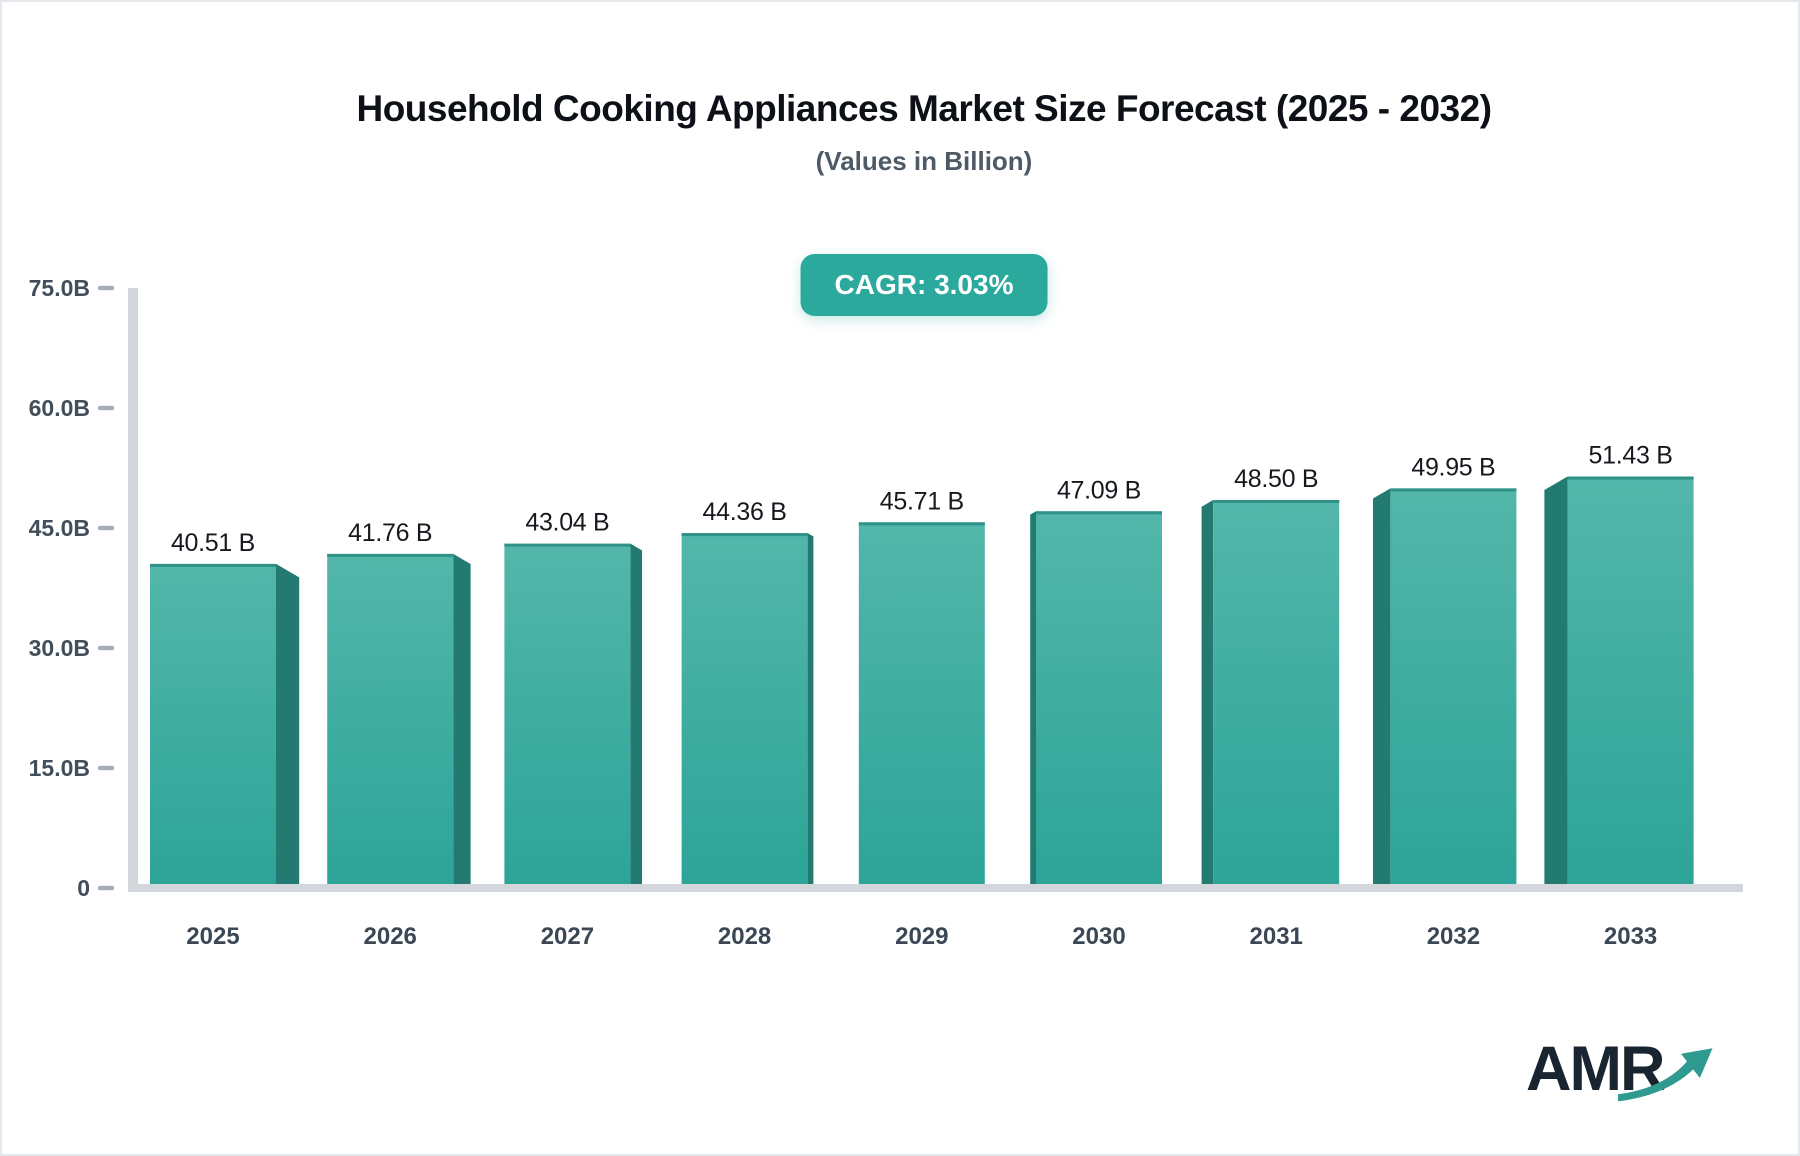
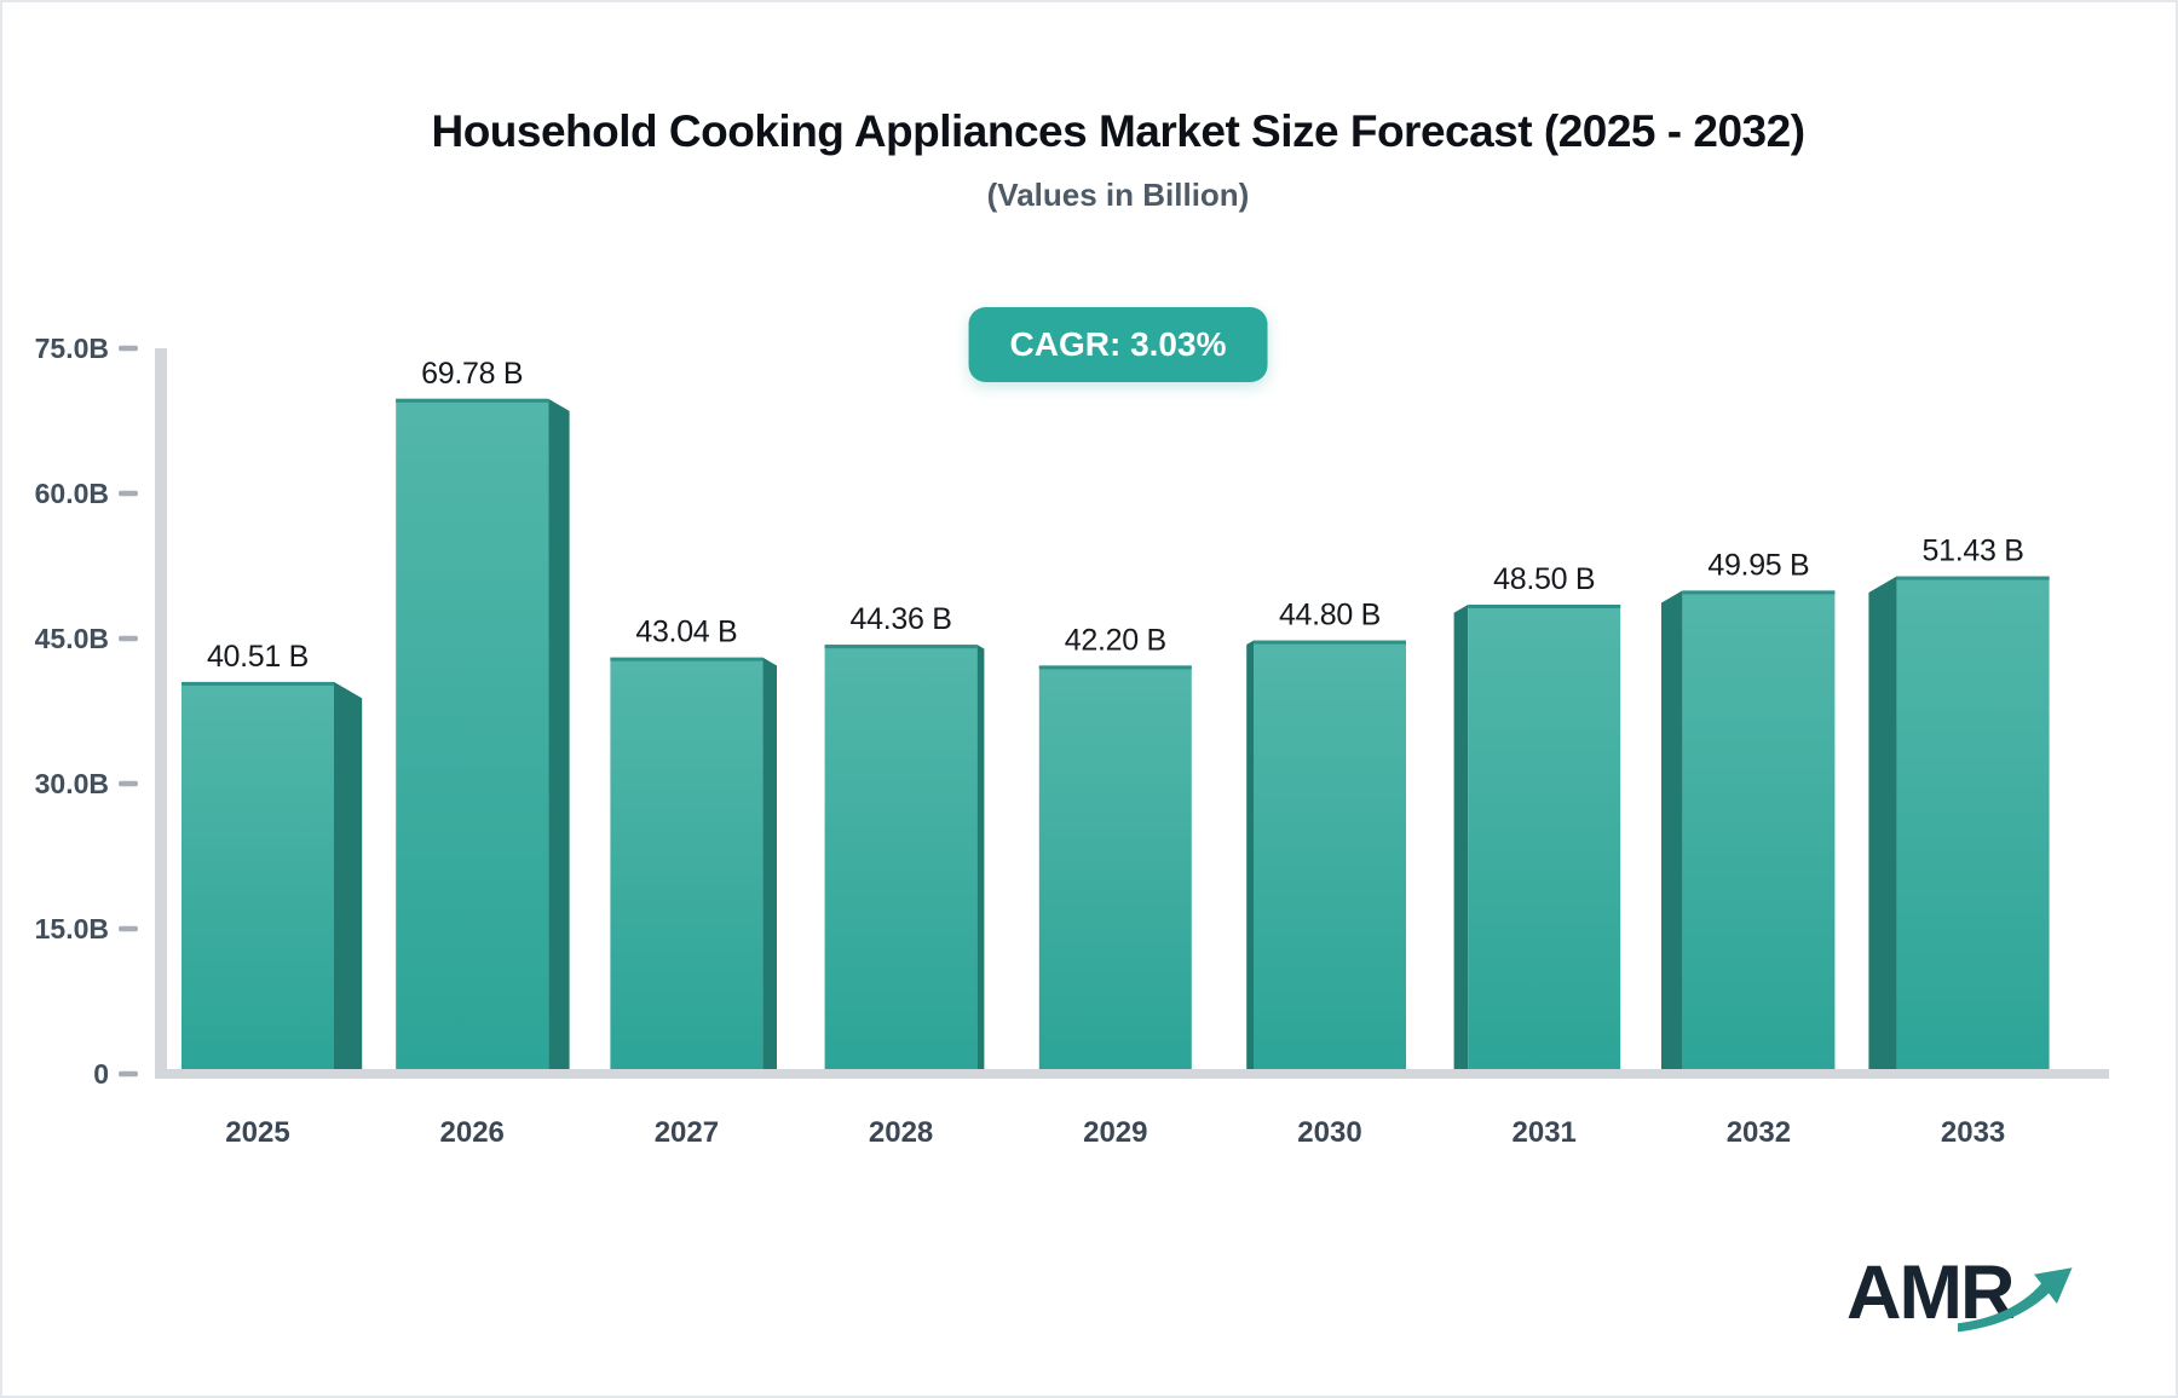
2026: 41.76 -> 69.78
2029: 45.71 -> 42.20
2030: 47.09 -> 44.80
